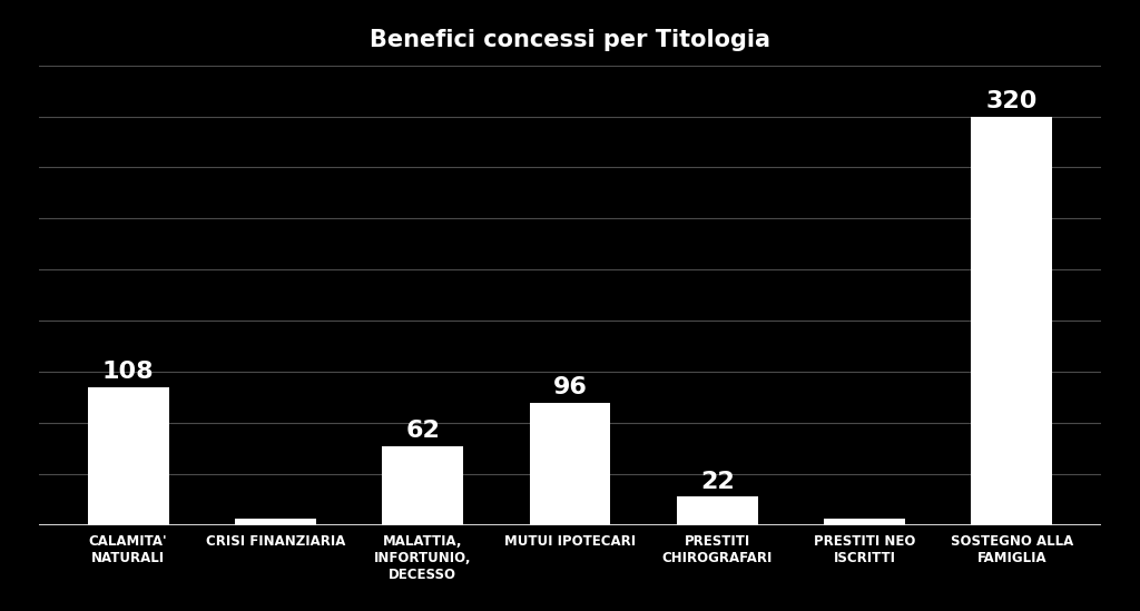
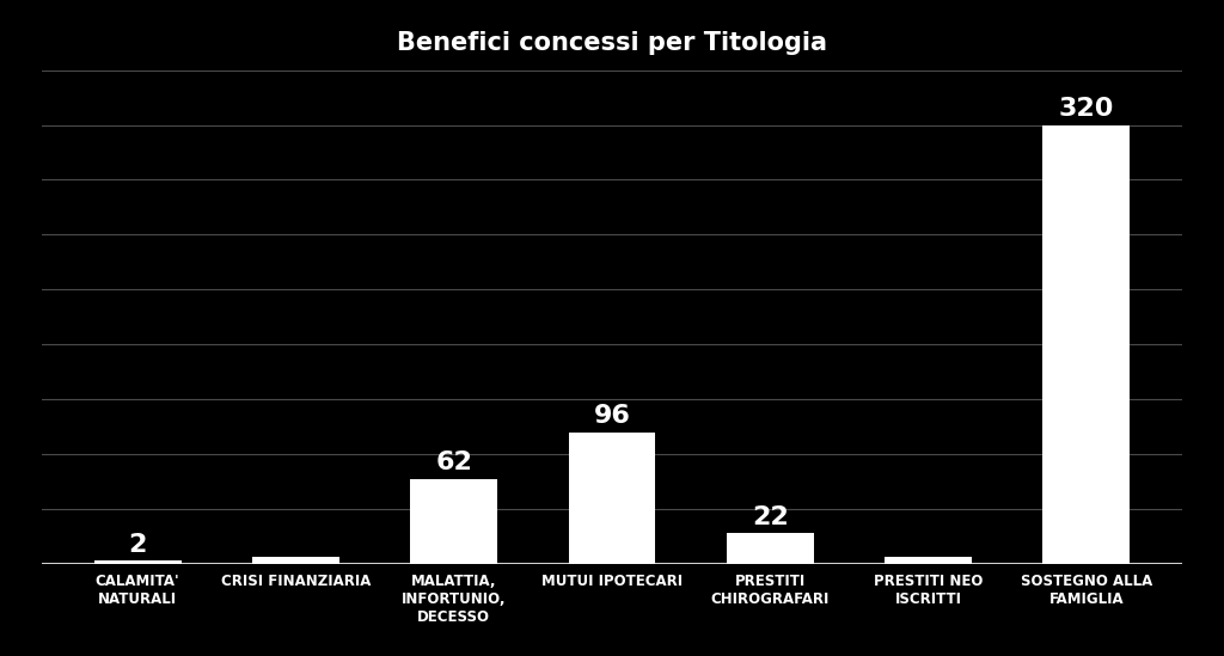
CALAMITA' NATURALI: 108 -> 2
